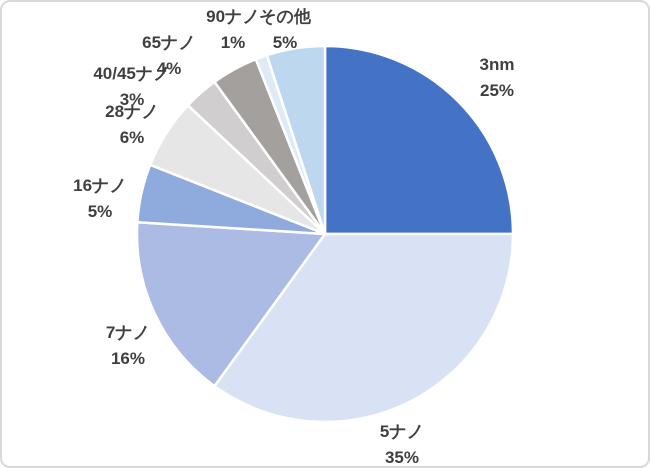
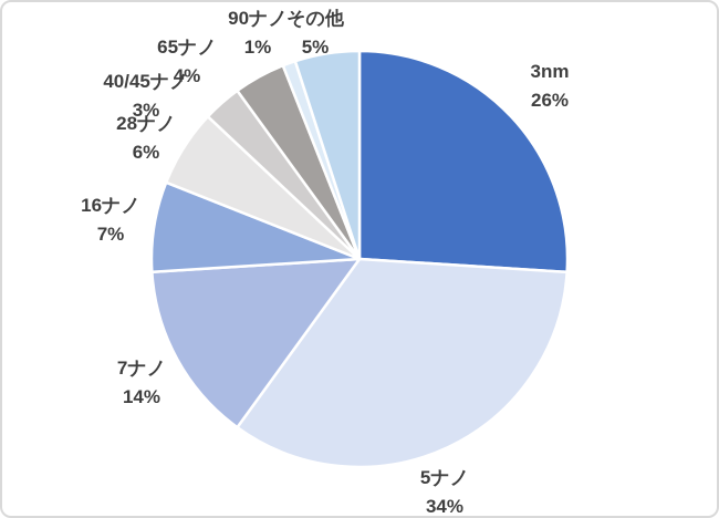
3nm: 25% -> 26%
5ナノ: 35% -> 34%
7ナノ: 16% -> 14%
16ナノ: 5% -> 7%
